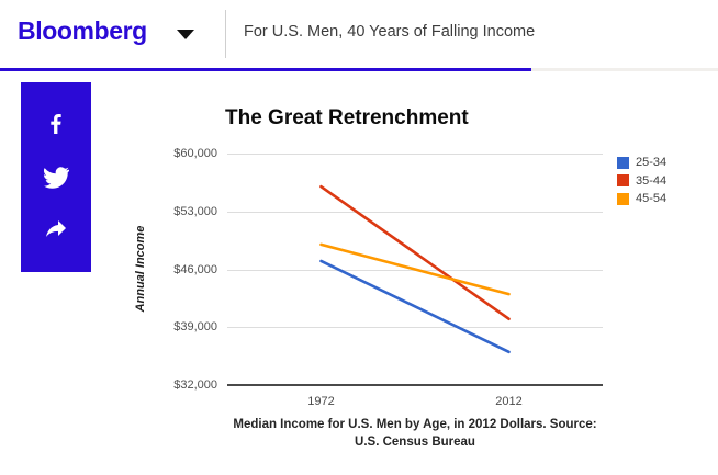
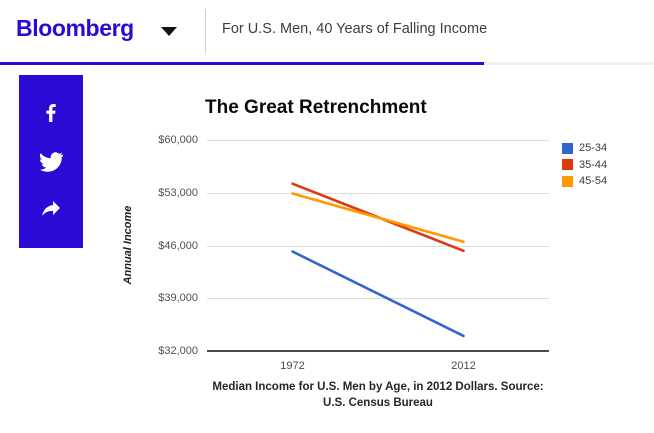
25-34/1972: $47000 -> $45000
35-44/1972: $56000 -> $54000
45-54/1972: $49000 -> $53000
25-34/2012: $36000 -> $34000
35-44/2012: $40000 -> $45000
45-54/2012: $43000 -> $46000
